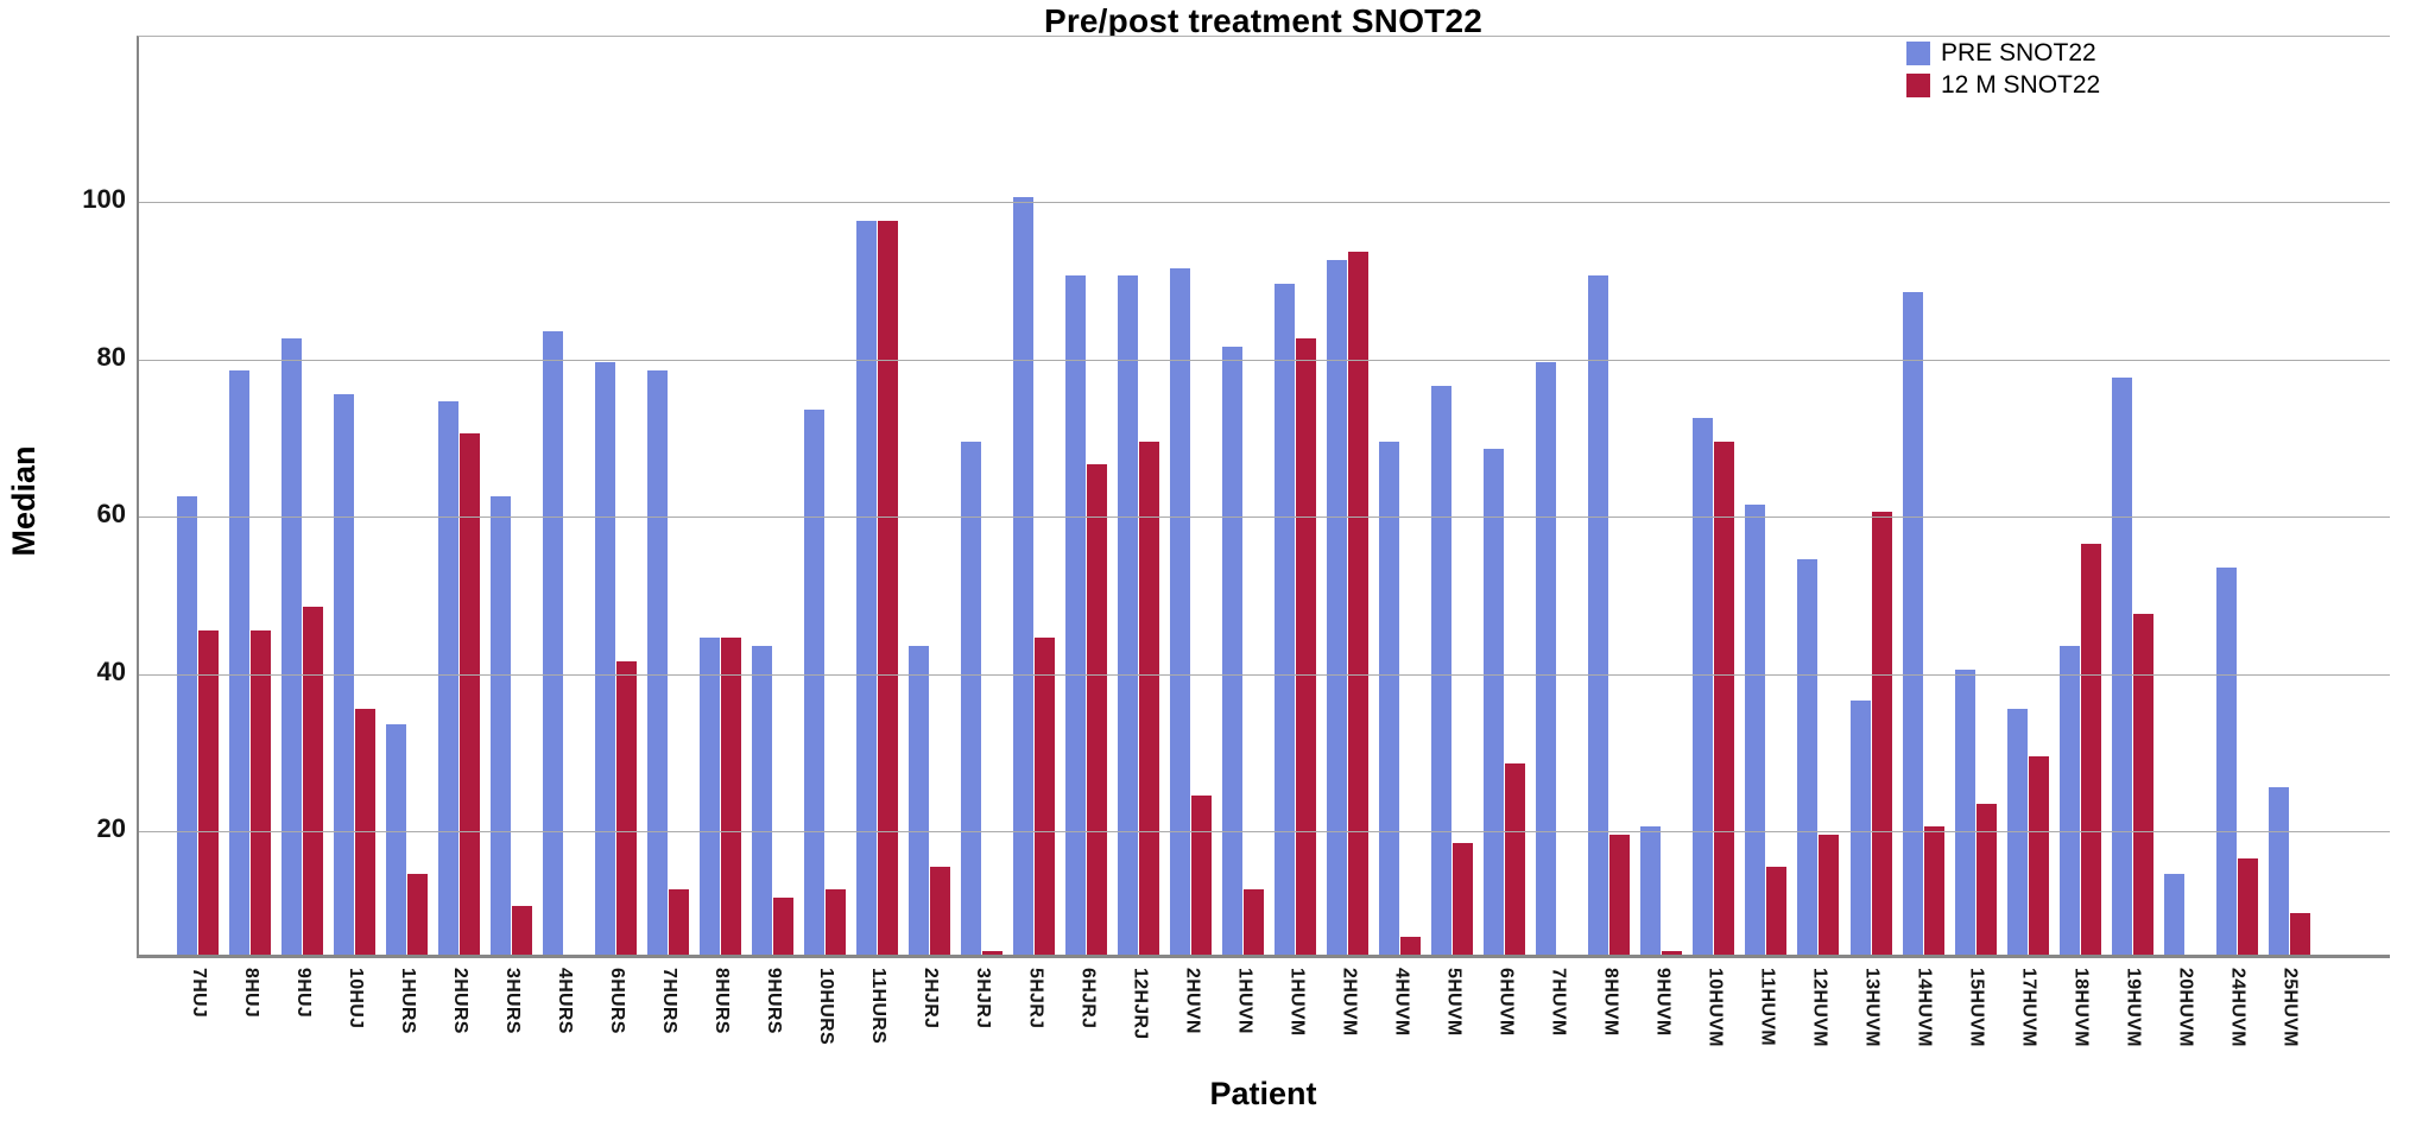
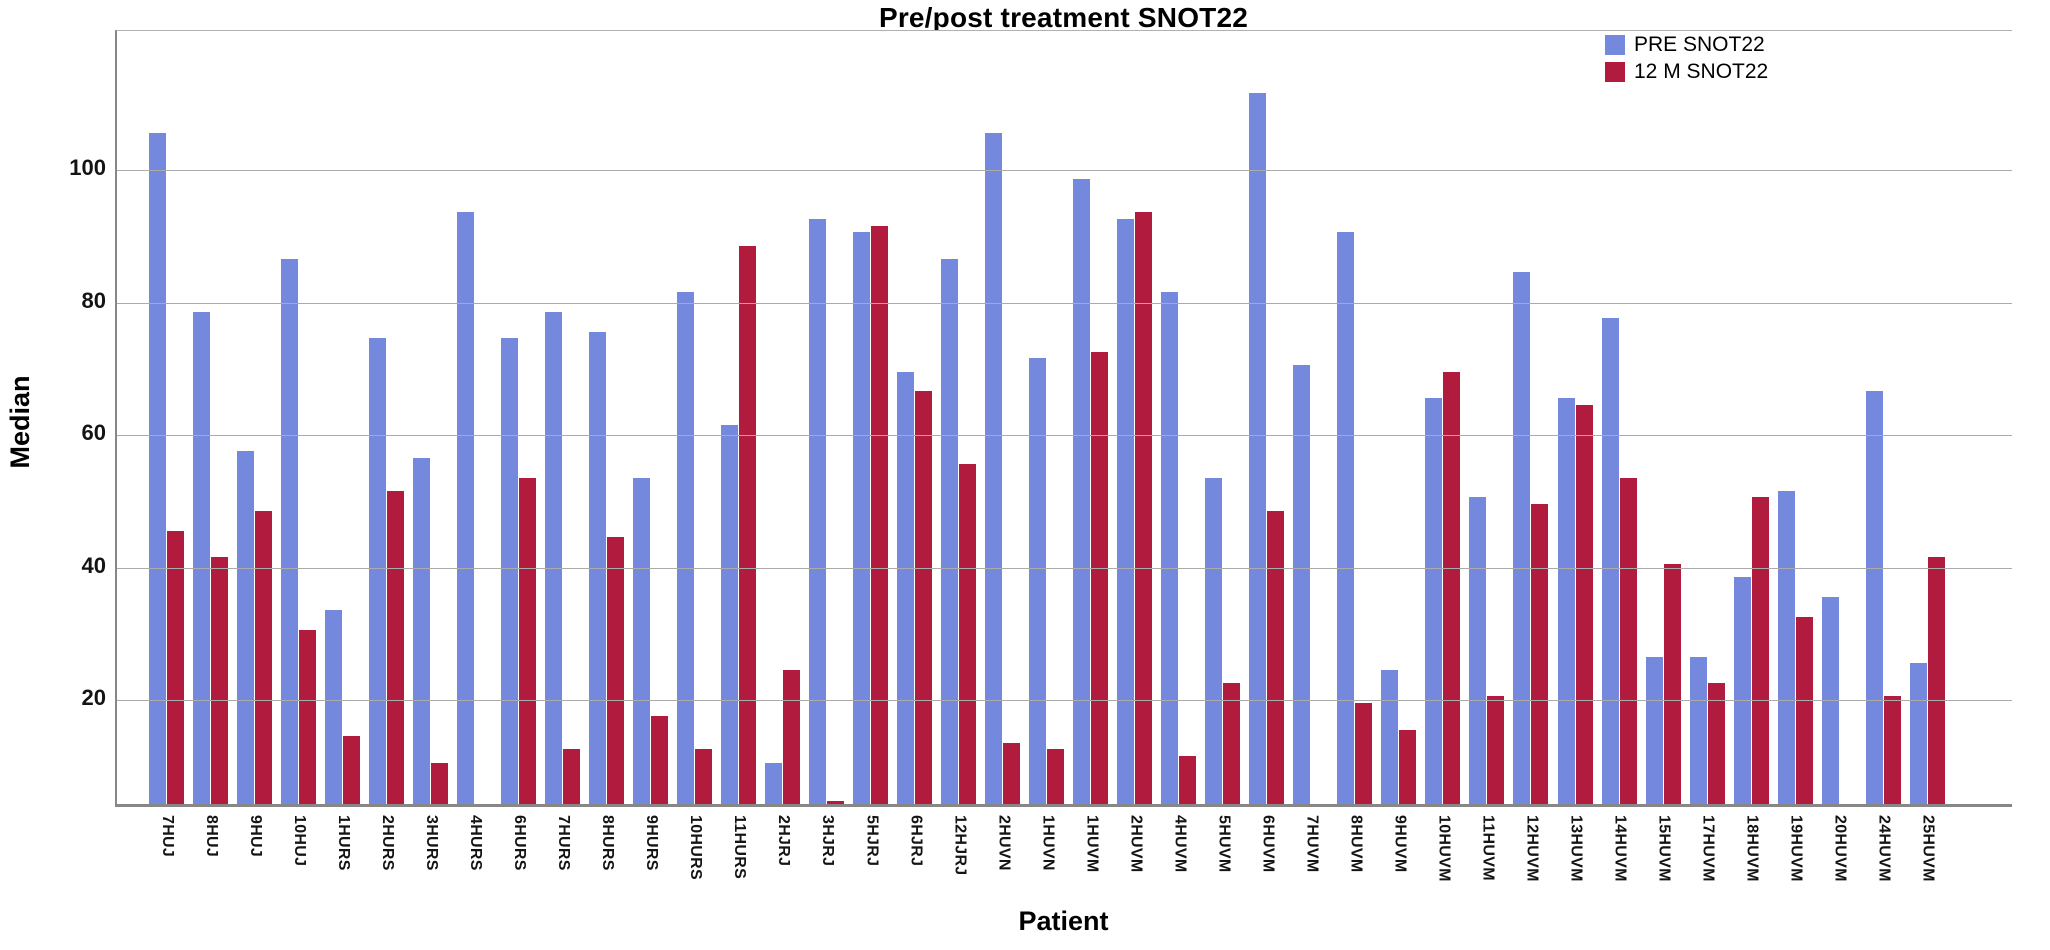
PRE SNOT22/7HUJ: 62 -> 105
12 M SNOT22/8HUJ: 45 -> 41
PRE SNOT22/9HUJ: 82 -> 57
PRE SNOT22/10HUJ: 75 -> 86
12 M SNOT22/10HUJ: 35 -> 30
12 M SNOT22/2HURS: 70 -> 51
PRE SNOT22/3HURS: 62 -> 56
PRE SNOT22/4HURS: 83 -> 93
PRE SNOT22/6HURS: 79 -> 74
12 M SNOT22/6HURS: 41 -> 53
PRE SNOT22/8HURS: 44 -> 75
PRE SNOT22/9HURS: 43 -> 53
12 M SNOT22/9HURS: 11 -> 17
PRE SNOT22/10HURS: 73 -> 81
PRE SNOT22/11HURS: 97 -> 61
12 M SNOT22/11HURS: 97 -> 88
PRE SNOT22/2HJRJ: 43 -> 10
12 M SNOT22/2HJRJ: 15 -> 24
PRE SNOT22/3HJRJ: 69 -> 92
PRE SNOT22/5HJRJ: 100 -> 90
12 M SNOT22/5HJRJ: 44 -> 91
PRE SNOT22/6HJRJ: 90 -> 69
PRE SNOT22/12HJRJ: 90 -> 86
12 M SNOT22/12HJRJ: 69 -> 55
PRE SNOT22/2HUVN: 91 -> 105
12 M SNOT22/2HUVN: 24 -> 13
PRE SNOT22/1HUVN: 81 -> 71
PRE SNOT22/1HUVM: 89 -> 98
12 M SNOT22/1HUVM: 82 -> 72
PRE SNOT22/4HUVM: 69 -> 81
12 M SNOT22/4HUVM: 6 -> 11
PRE SNOT22/5HUVM: 76 -> 53
12 M SNOT22/5HUVM: 18 -> 22
PRE SNOT22/6HUVM: 68 -> 111
12 M SNOT22/6HUVM: 28 -> 48
PRE SNOT22/7HUVM: 79 -> 70
PRE SNOT22/9HUVM: 20 -> 24
12 M SNOT22/9HUVM: 3 -> 15
PRE SNOT22/10HUVM: 72 -> 65
PRE SNOT22/11HUVM: 61 -> 50
12 M SNOT22/11HUVM: 15 -> 20
PRE SNOT22/12HUVM: 54 -> 84
12 M SNOT22/12HUVM: 19 -> 49
PRE SNOT22/13HUVM: 36 -> 65
12 M SNOT22/13HUVM: 60 -> 64
PRE SNOT22/14HUVM: 88 -> 77
12 M SNOT22/14HUVM: 20 -> 53
PRE SNOT22/15HUVM: 40 -> 26
12 M SNOT22/15HUVM: 23 -> 40
PRE SNOT22/17HUVM: 35 -> 26
12 M SNOT22/17HUVM: 29 -> 22
PRE SNOT22/18HUVM: 43 -> 38
12 M SNOT22/18HUVM: 56 -> 50
PRE SNOT22/19HUVM: 77 -> 51
12 M SNOT22/19HUVM: 47 -> 32
PRE SNOT22/20HUVM: 14 -> 35
PRE SNOT22/24HUVM: 53 -> 66
12 M SNOT22/24HUVM: 16 -> 20
12 M SNOT22/25HUVM: 9 -> 41
